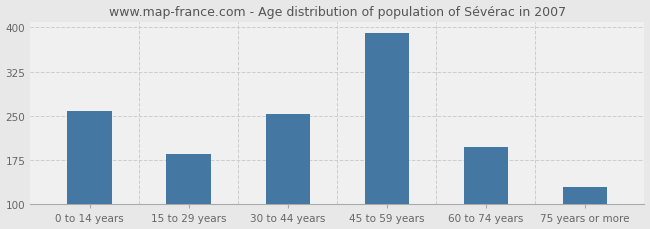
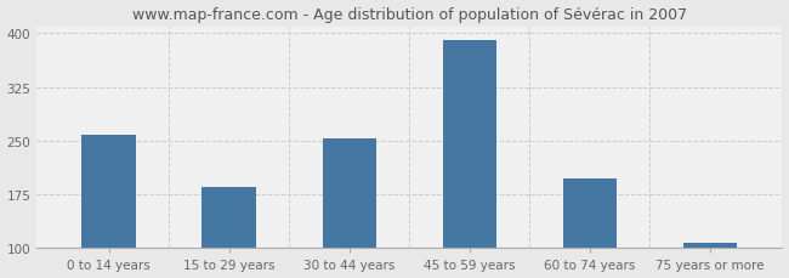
75 years or more: 130 -> 108
